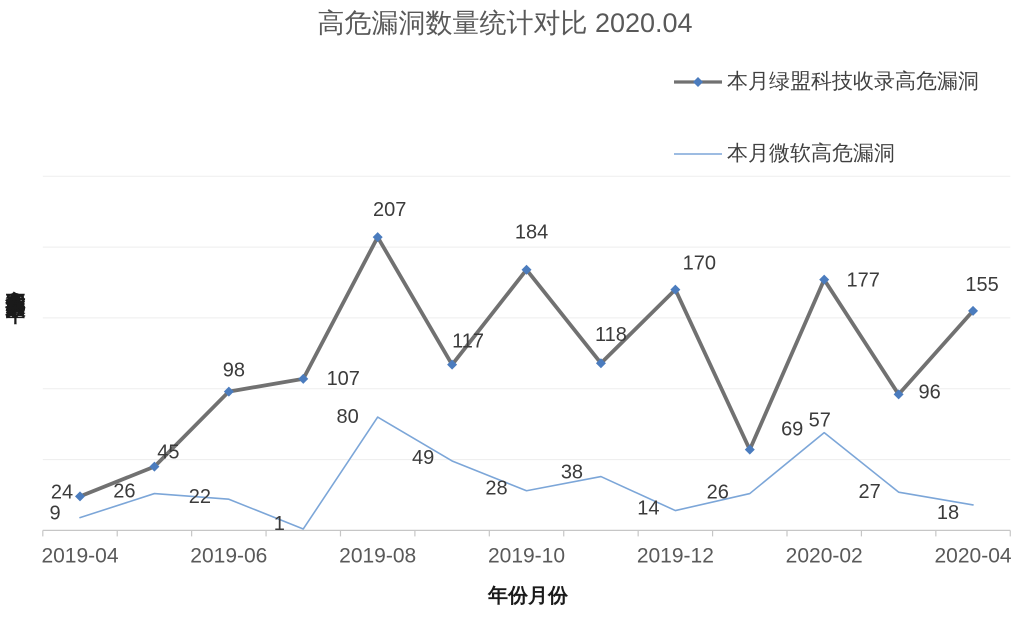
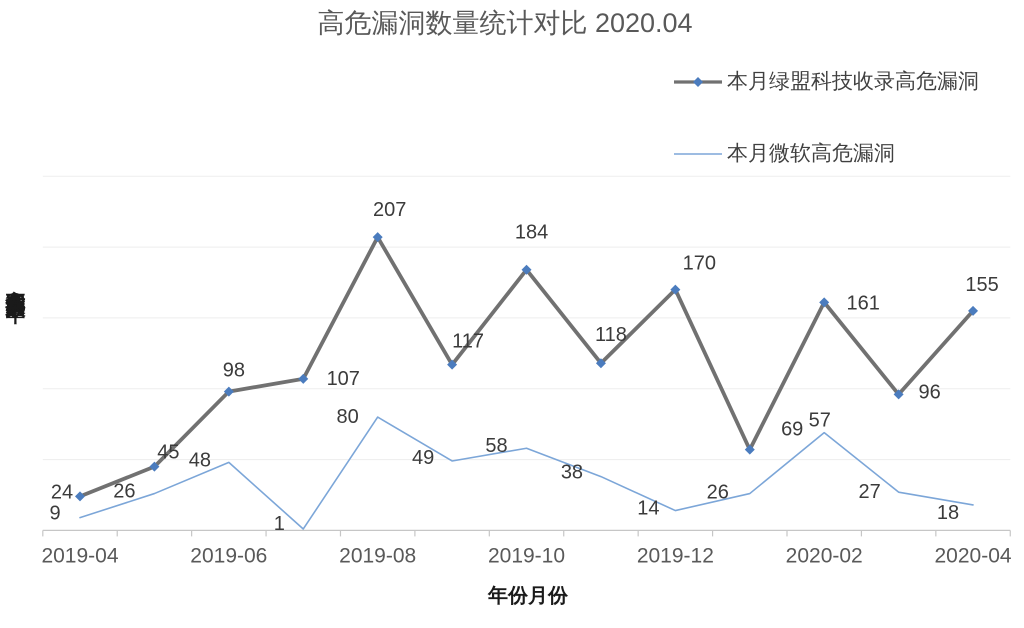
本月微软高危漏洞/2019-06: 22 -> 48
本月微软高危漏洞/2019-10: 28 -> 58
本月绿盟科技收录高危漏洞/2020-02: 177 -> 161
